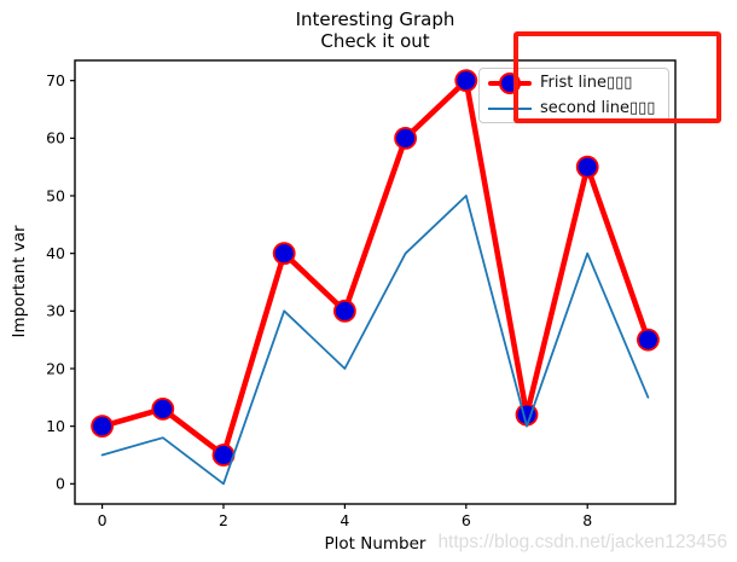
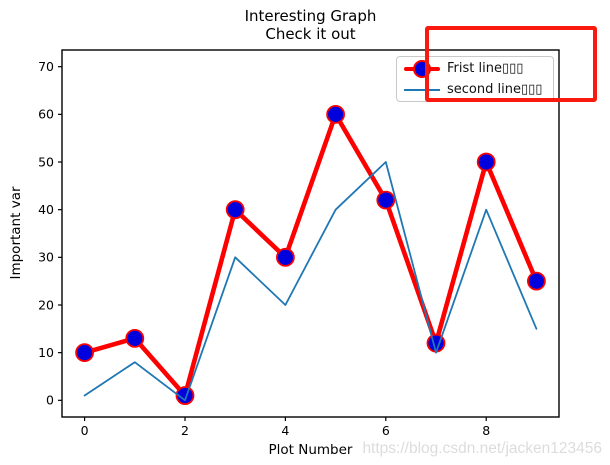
second line▯▯▯/0: 5 -> 1
Frist line▯▯▯/2: 5 -> 1
Frist line▯▯▯/6: 70 -> 42
Frist line▯▯▯/8: 55 -> 50
